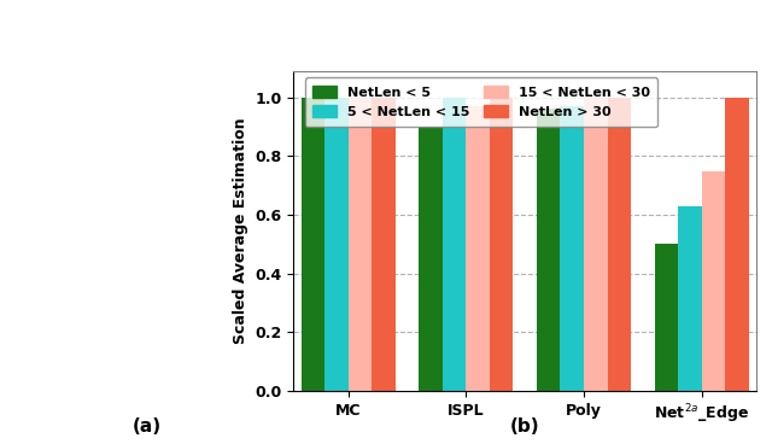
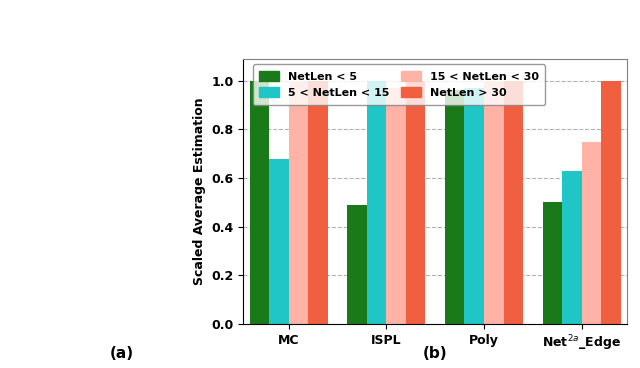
5 < NetLen < 15/MC: 1.00 -> 0.68
NetLen < 5/ISPL: 0.90 -> 0.49
